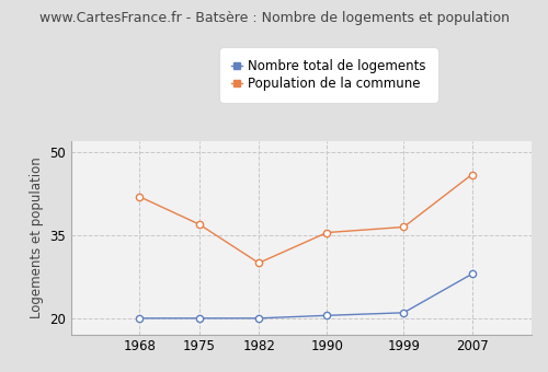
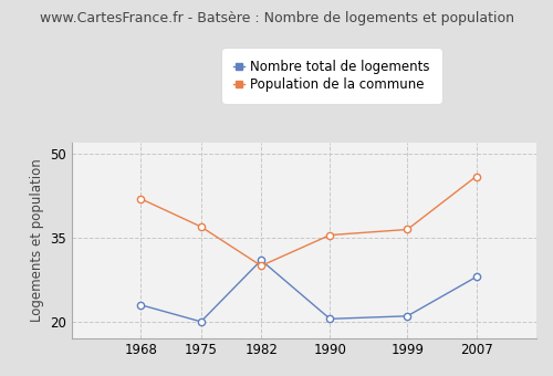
Nombre total de logements/1968: 20.0 -> 23.0
Nombre total de logements/1982: 20.0 -> 31.0
